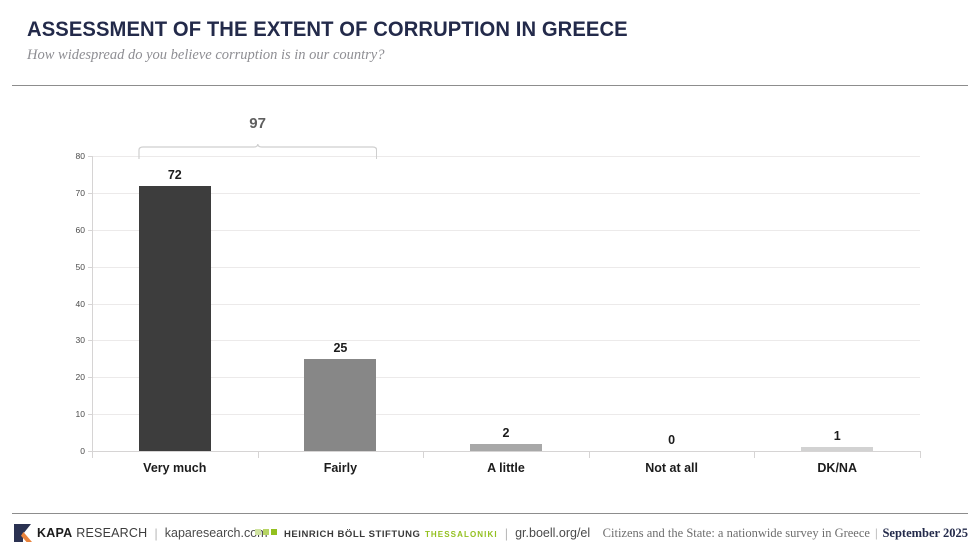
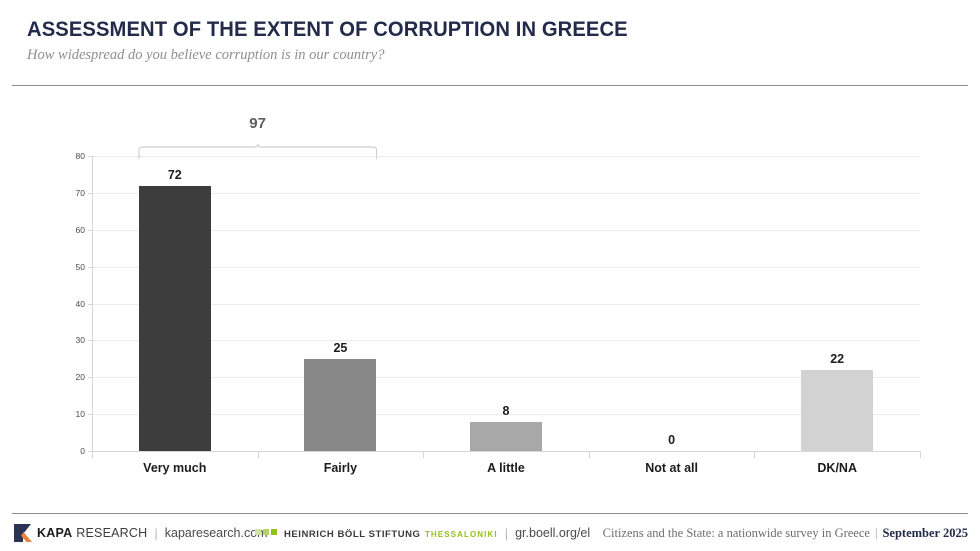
A little: 2 -> 8
DK/NA: 1 -> 22
